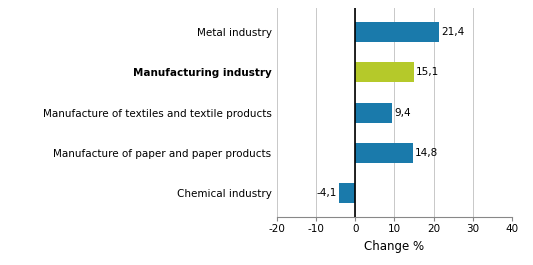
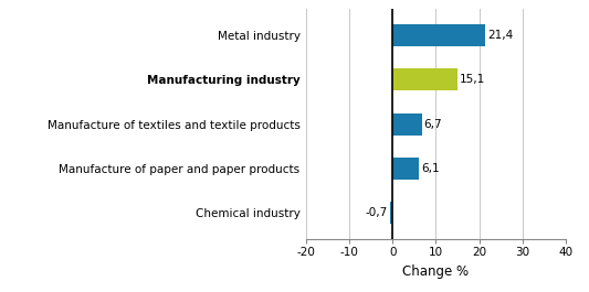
Manufacture of textiles and textile products: 9,4 -> 6,7
Manufacture of paper and paper products: 14,8 -> 6,1
Chemical industry: -4,1 -> -0,7
